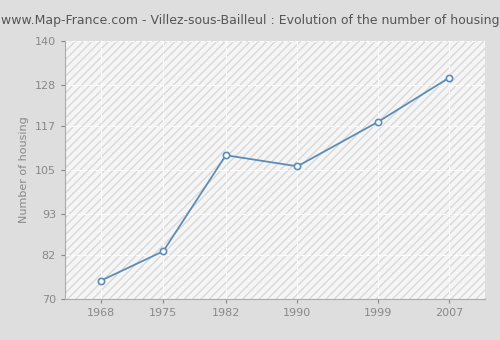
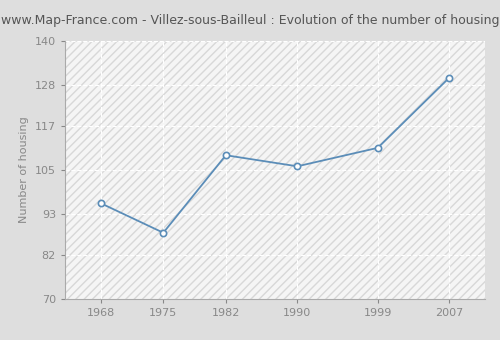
1968: 75 -> 96
1975: 83 -> 88
1999: 118 -> 111
